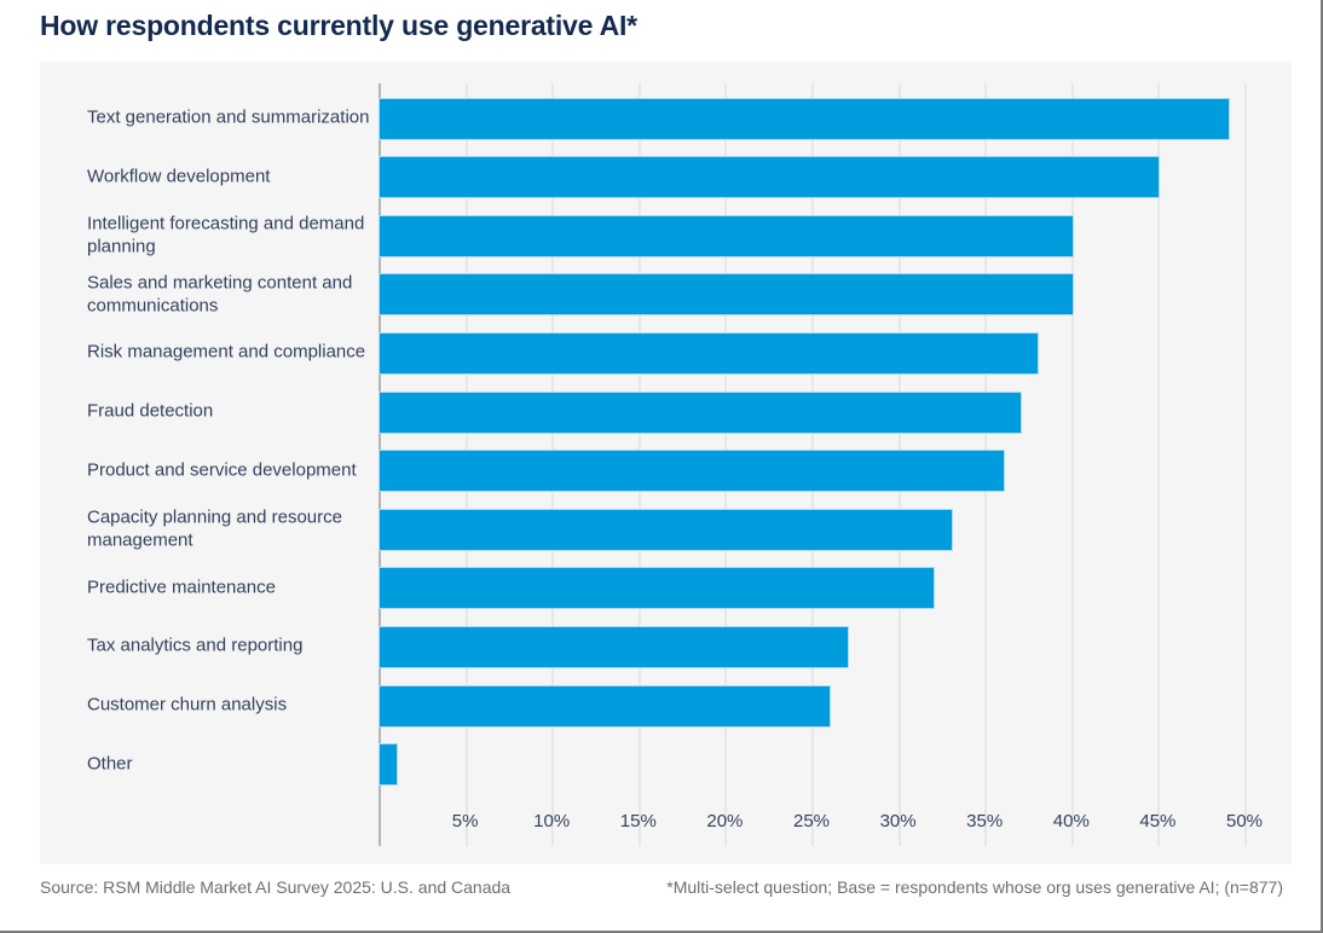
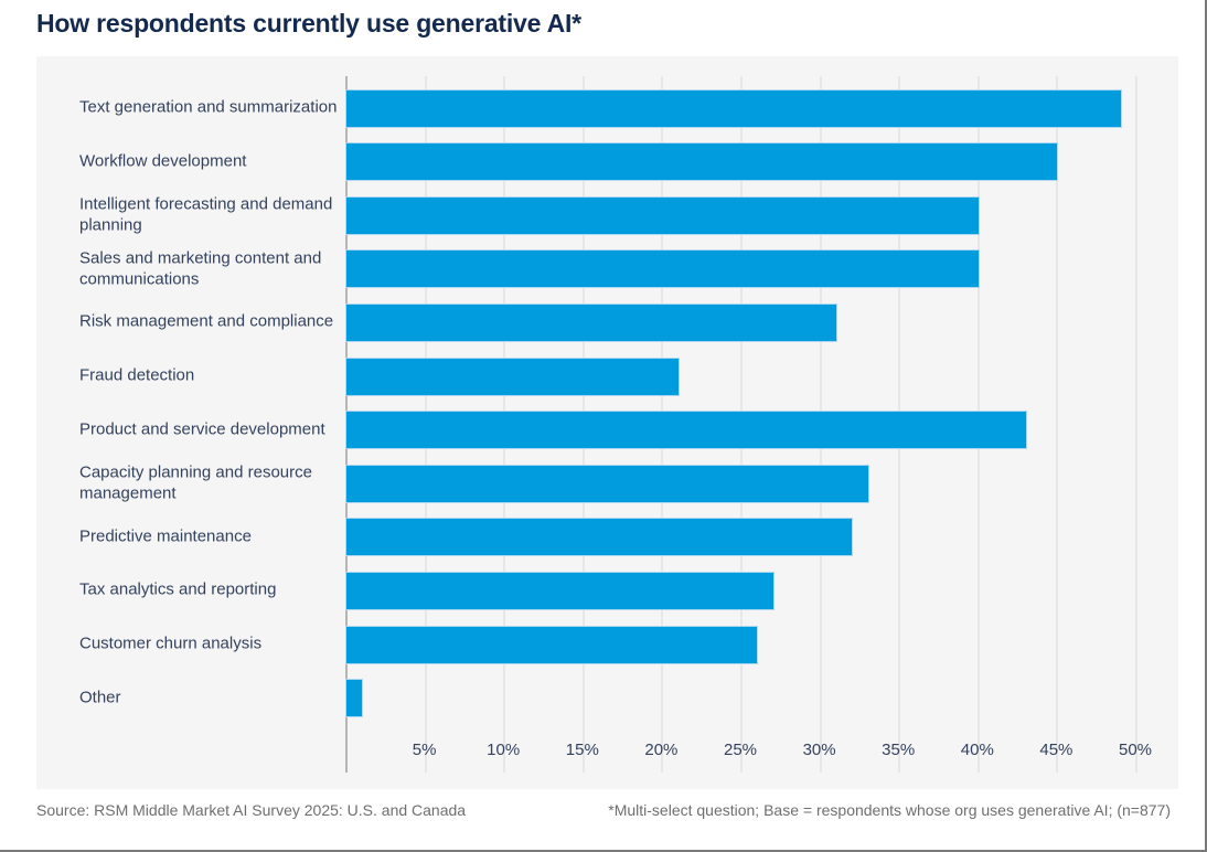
Risk management and compliance: 38% -> 31%
Fraud detection: 37% -> 21%
Product and service development: 36% -> 43%
